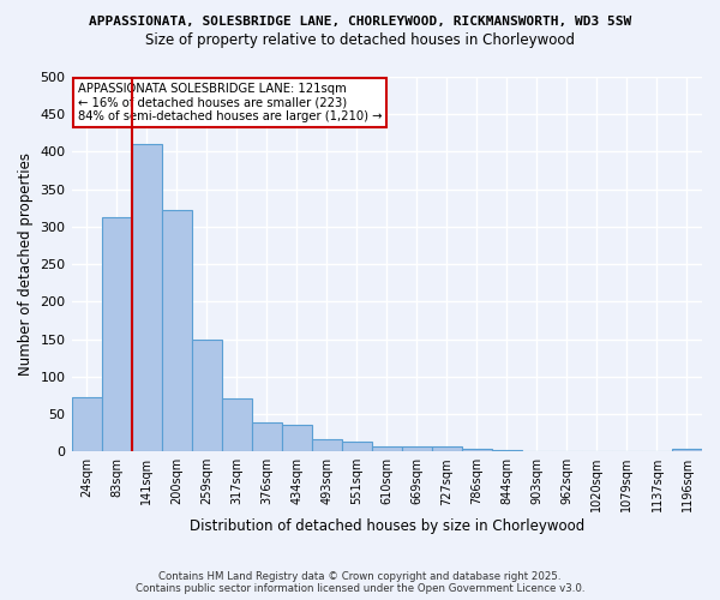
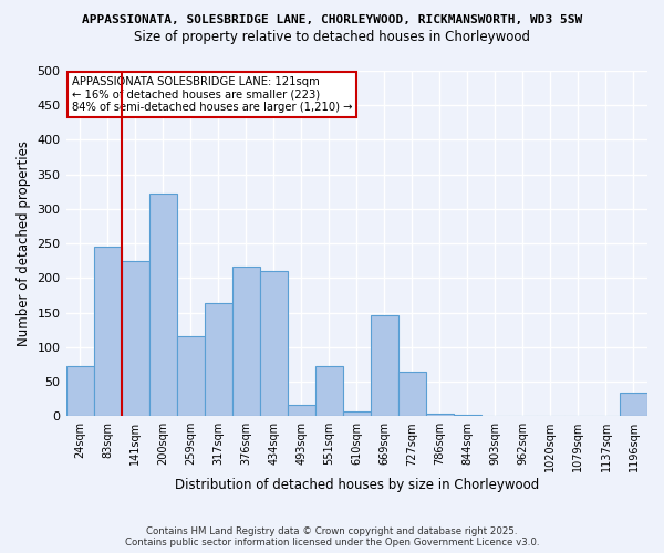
83sqm: 313 -> 246
141sqm: 410 -> 224
259sqm: 150 -> 116
317sqm: 70 -> 164
376sqm: 38 -> 216
434sqm: 36 -> 210
551sqm: 13 -> 72
669sqm: 6 -> 146
727sqm: 6 -> 64
1196sqm: 3 -> 34
